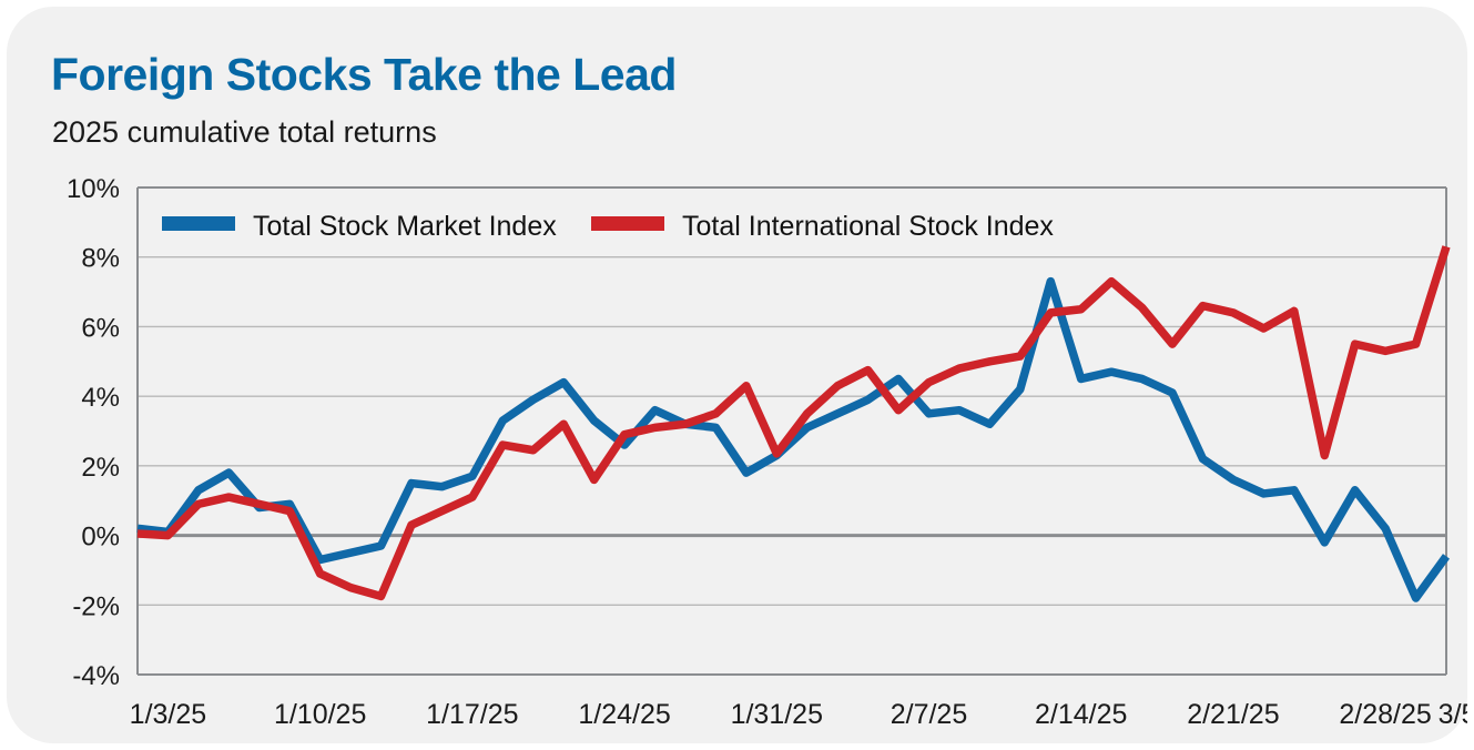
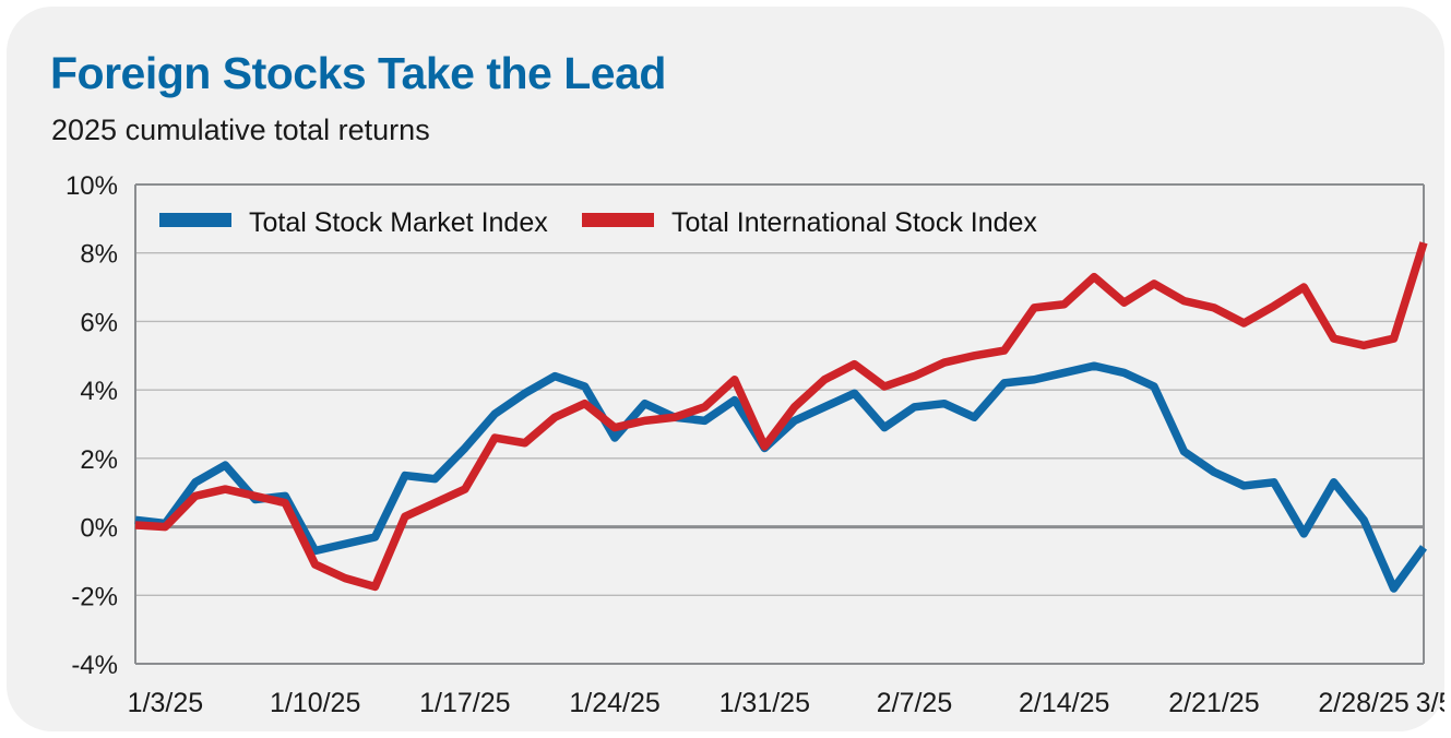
Total Stock Market Index/1/17/25: 1.7% -> 2.3%
Total Stock Market Index/1/24/25: 3.3% -> 4.1%
Total International Stock Index/1/24/25: 1.6% -> 3.6%
Total Stock Market Index/1/31/25: 1.8% -> 3.7%
Total Stock Market Index/2/7/25: 4.5% -> 2.9%
Total International Stock Index/2/7/25: 3.6% -> 4.1%
Total Stock Market Index/2/14/25: 7.3% -> 4.3%
Total International Stock Index/2/21/25: 5.5% -> 7.1%
Total International Stock Index/2/28/25: 2.3% -> 7.0%
